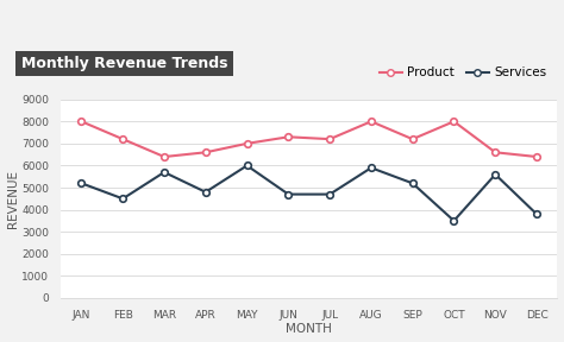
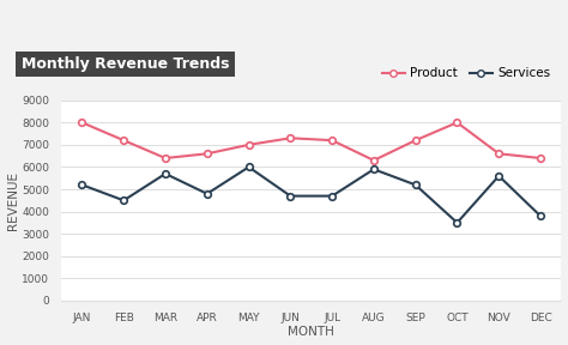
Product/AUG: 8000 -> 6300
